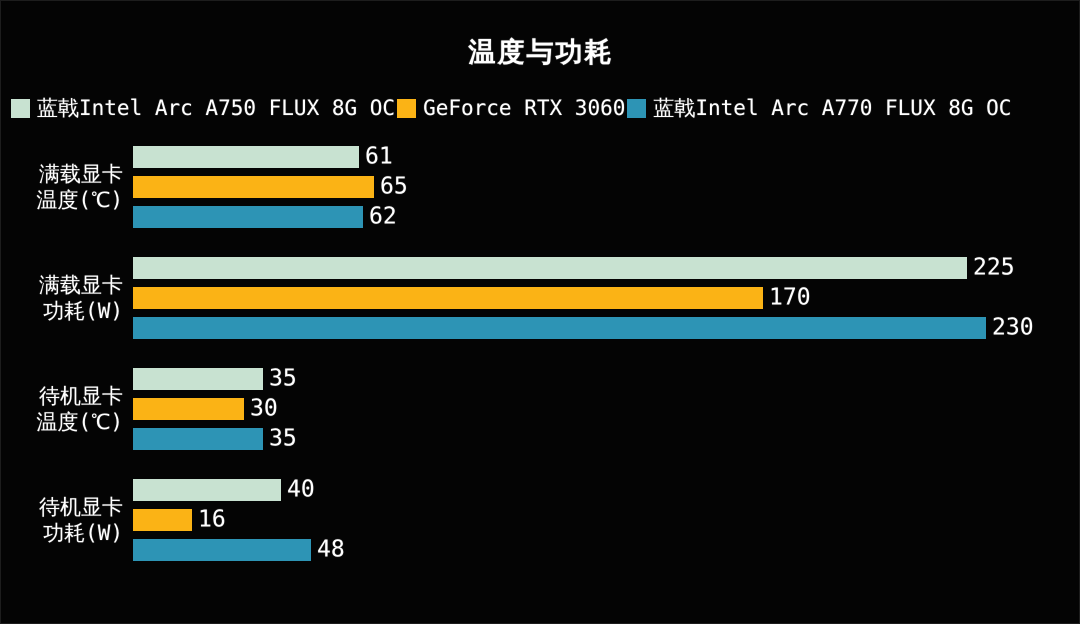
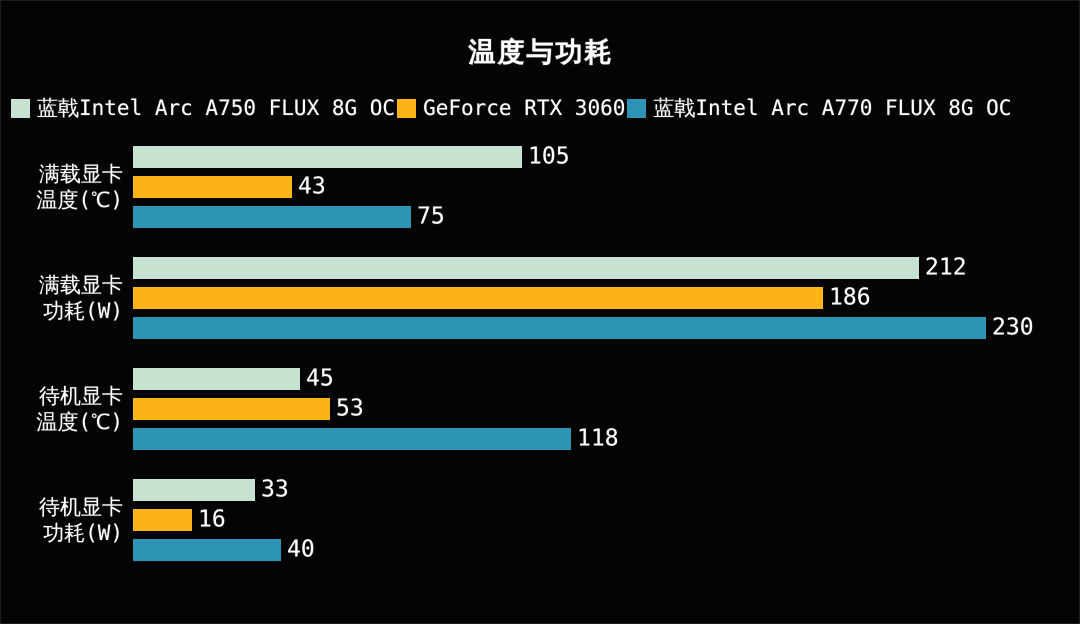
蓝戟Intel Arc A750 FLUX 8G OC/满载显卡温度(℃): 61 -> 105
GeForce RTX 3060/满载显卡温度(℃): 65 -> 43
蓝戟Intel Arc A770 FLUX 8G OC/满载显卡温度(℃): 62 -> 75
蓝戟Intel Arc A750 FLUX 8G OC/满载显卡功耗(W): 225 -> 212
GeForce RTX 3060/满载显卡功耗(W): 170 -> 186
蓝戟Intel Arc A750 FLUX 8G OC/待机显卡温度(℃): 35 -> 45
GeForce RTX 3060/待机显卡温度(℃): 30 -> 53
蓝戟Intel Arc A770 FLUX 8G OC/待机显卡温度(℃): 35 -> 118
蓝戟Intel Arc A750 FLUX 8G OC/待机显卡功耗(W): 40 -> 33
蓝戟Intel Arc A770 FLUX 8G OC/待机显卡功耗(W): 48 -> 40
